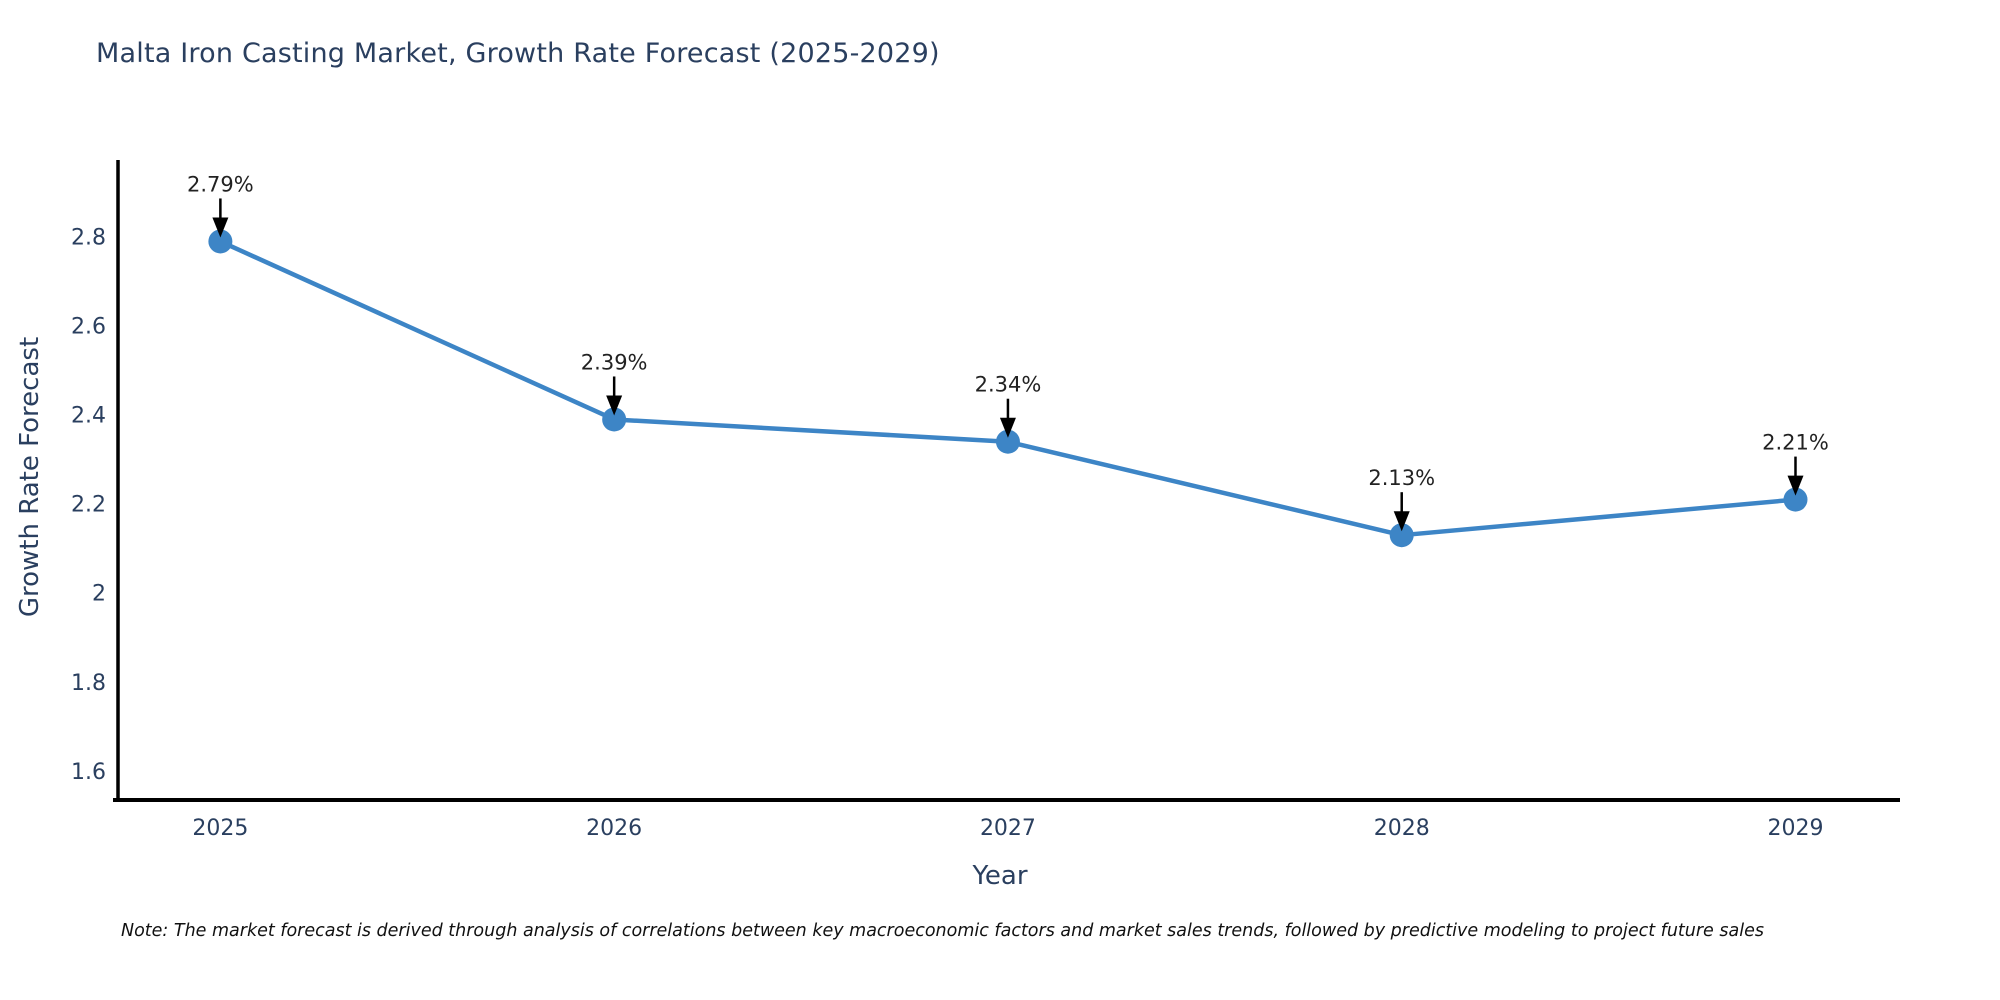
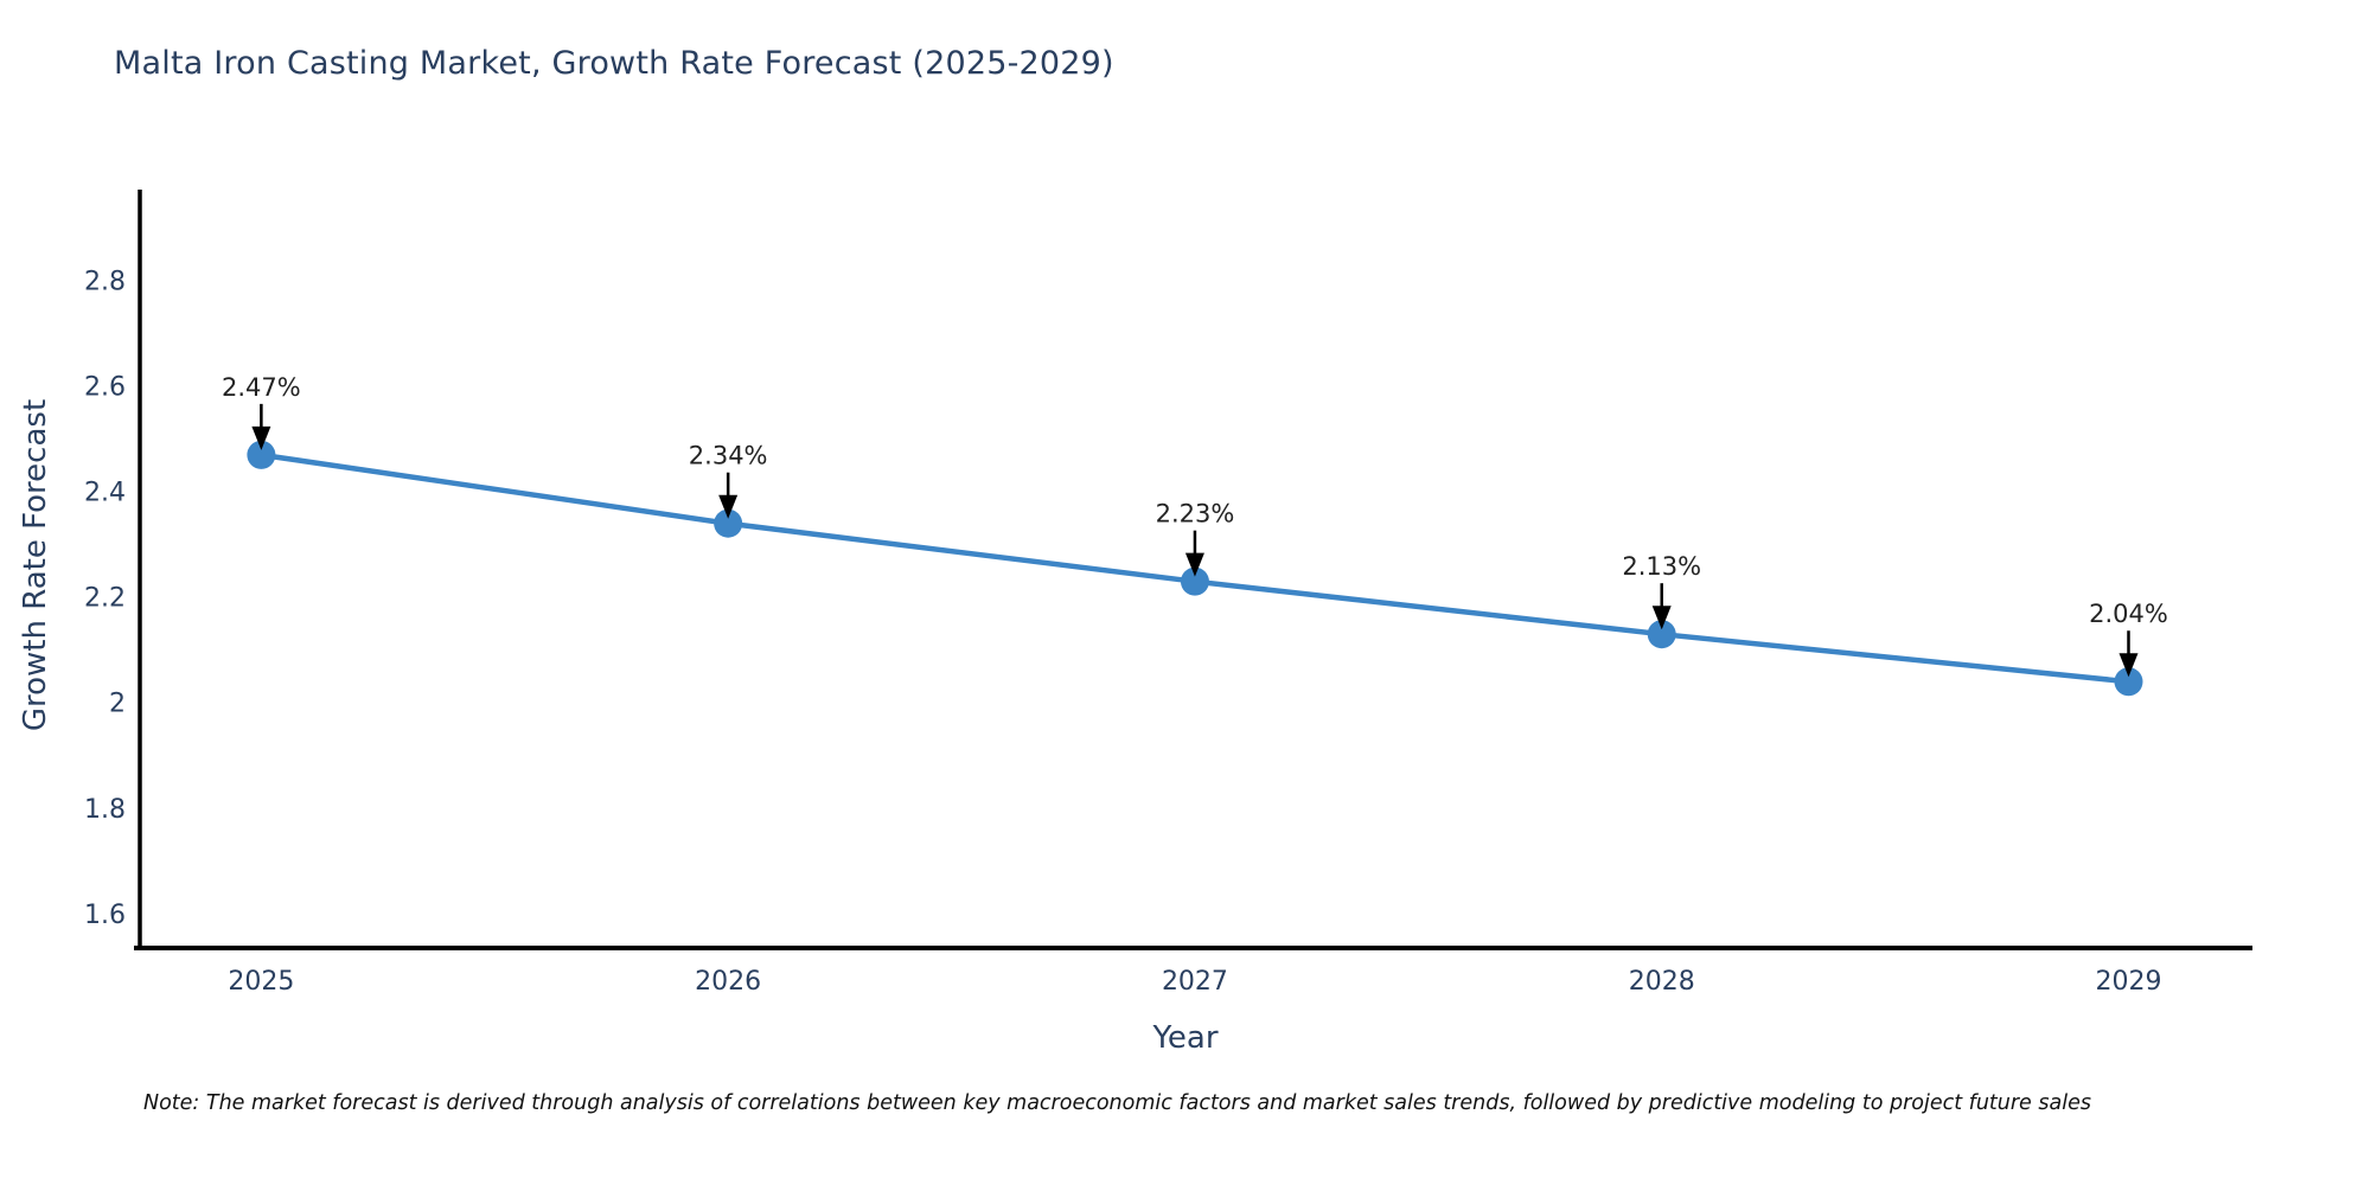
2025: 2.79% -> 2.47%
2026: 2.39% -> 2.34%
2027: 2.34% -> 2.23%
2029: 2.21% -> 2.04%
